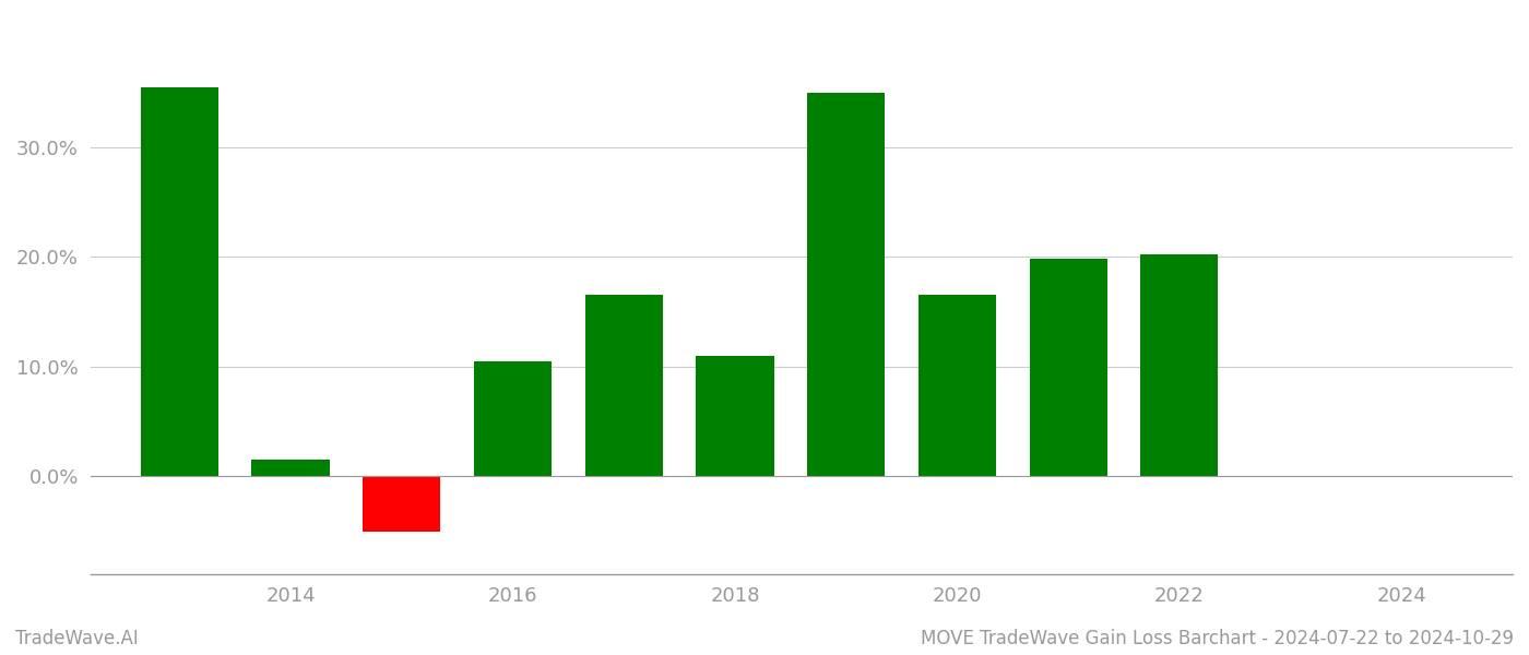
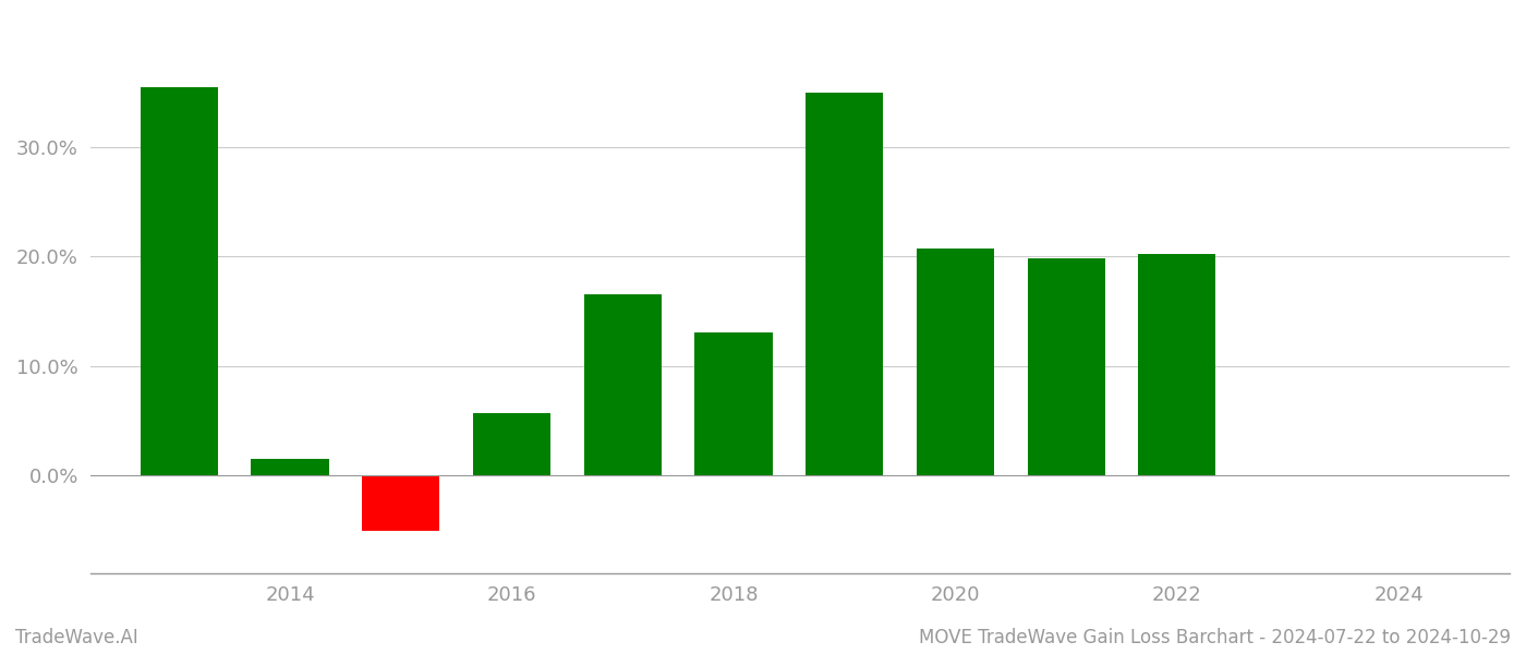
2016: 10.5% -> 5.7%
2018: 11.0% -> 13.1%
2020: 16.5% -> 20.7%
